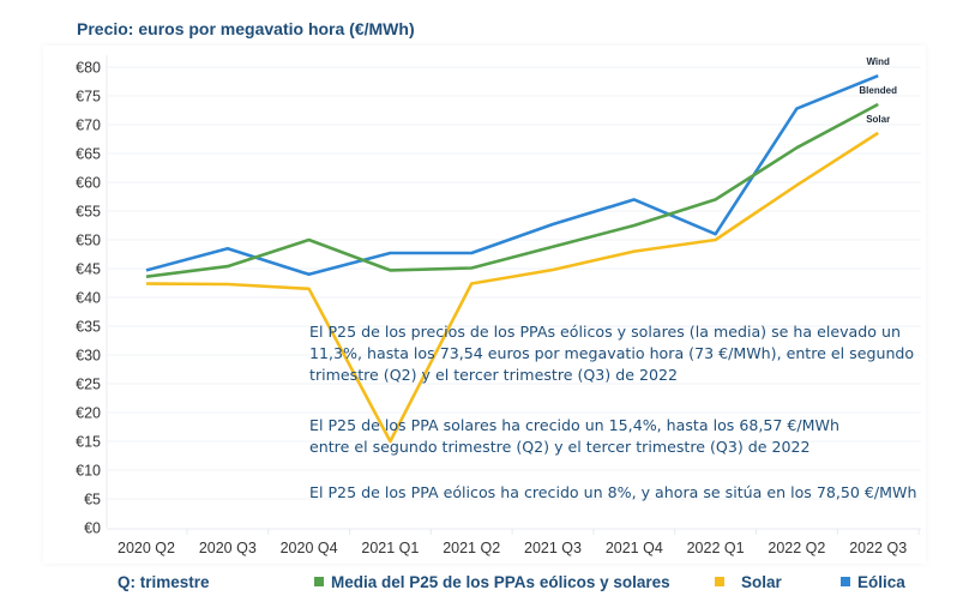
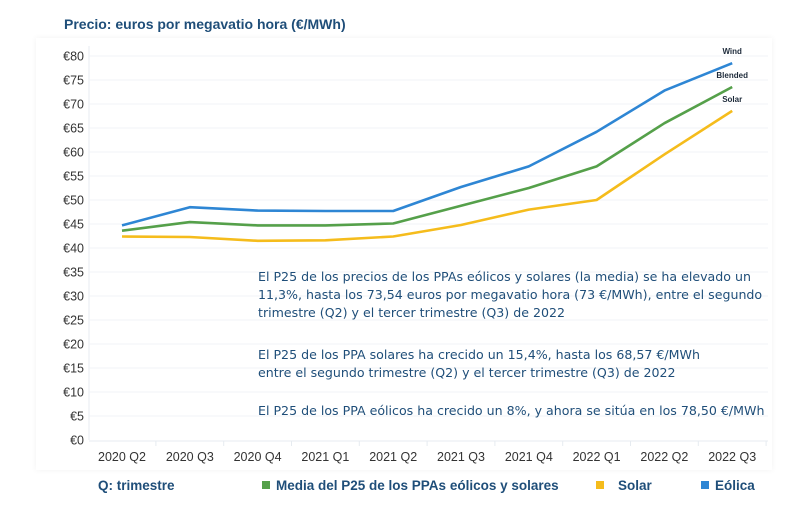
Eólica/2020 Q4: €44 -> €48
Media del P25 de los PPAs eólicos y solares/2020 Q4: €50 -> €45
Solar/2021 Q1: €15 -> €42
Eólica/2022 Q1: €51 -> €64
